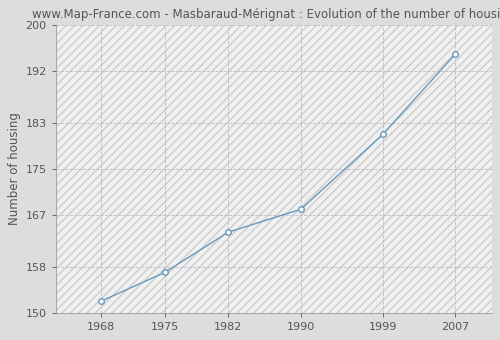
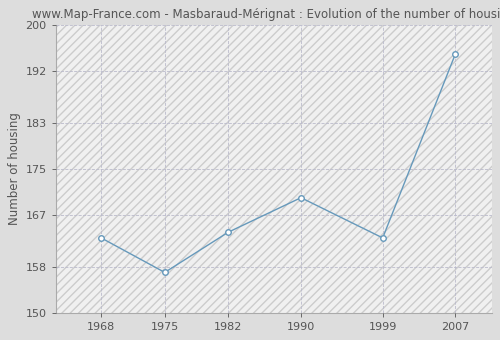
1968: 152 -> 163
1990: 168 -> 170
1999: 181 -> 163
